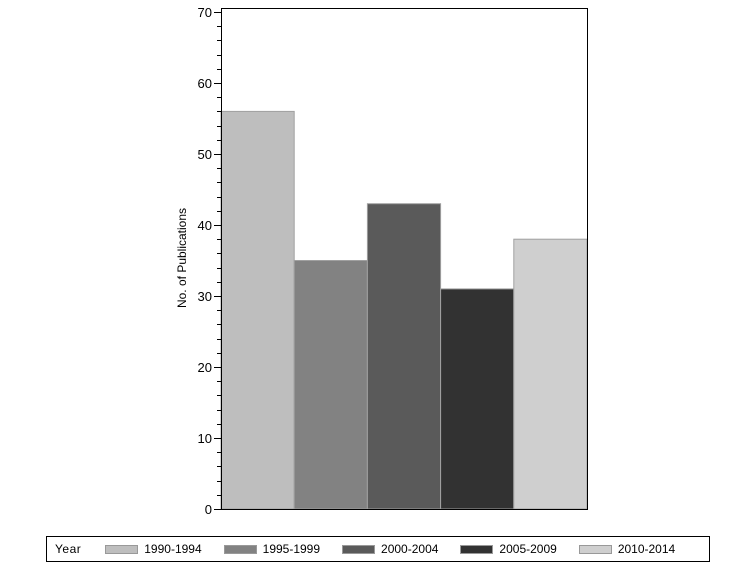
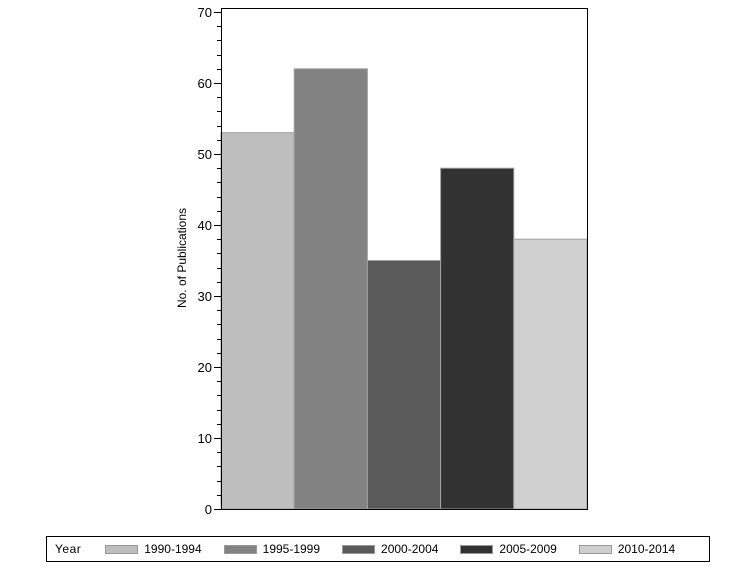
1990-1994: 56 -> 53
1995-1999: 35 -> 62
2000-2004: 43 -> 35
2005-2009: 31 -> 48
